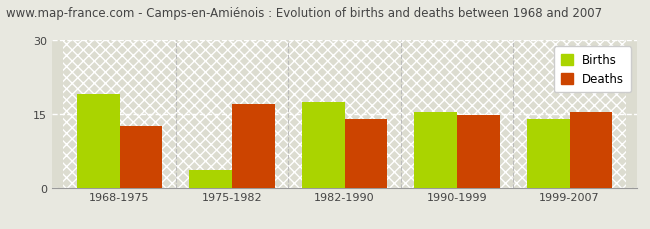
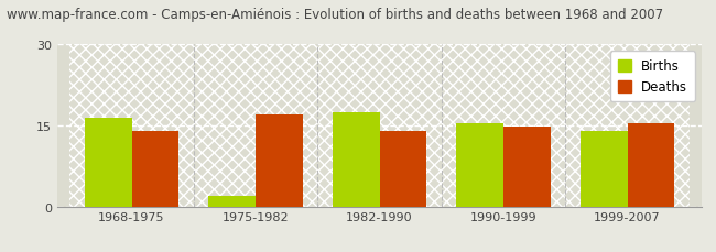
Births/1968-1975: 19.0 -> 16.5
Deaths/1968-1975: 12.5 -> 14.0
Births/1975-1982: 3.5 -> 2.0
